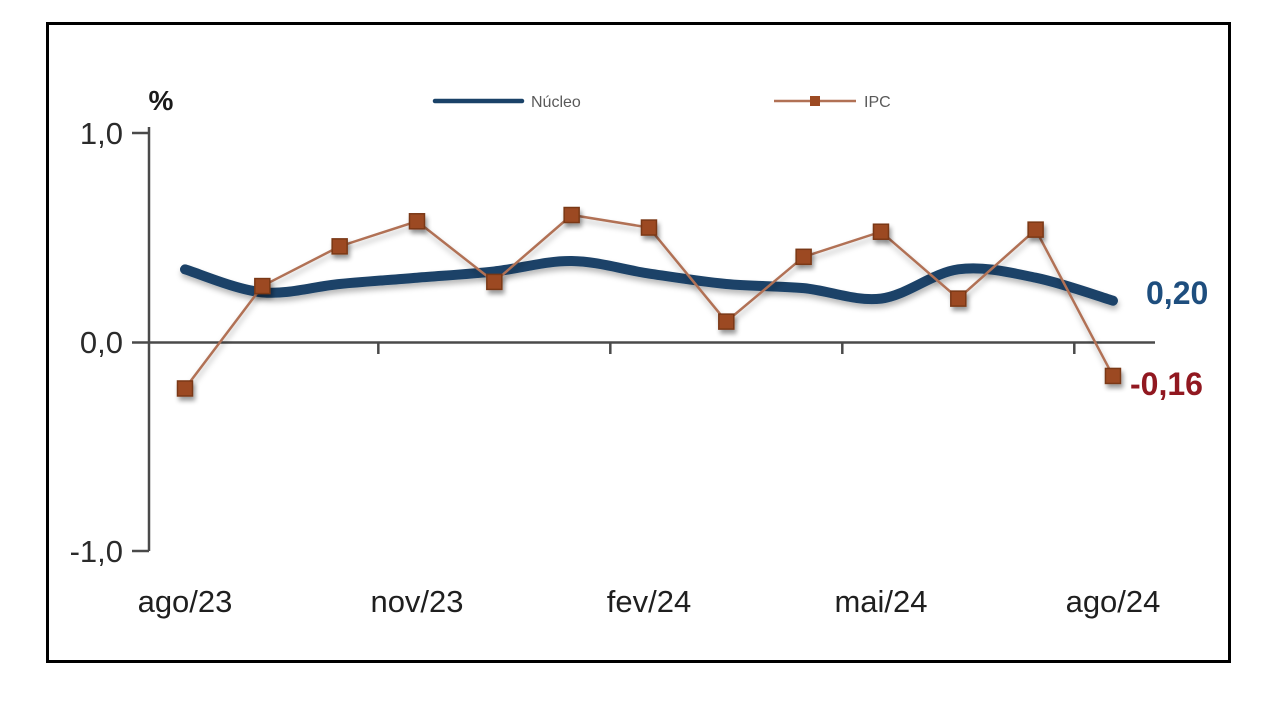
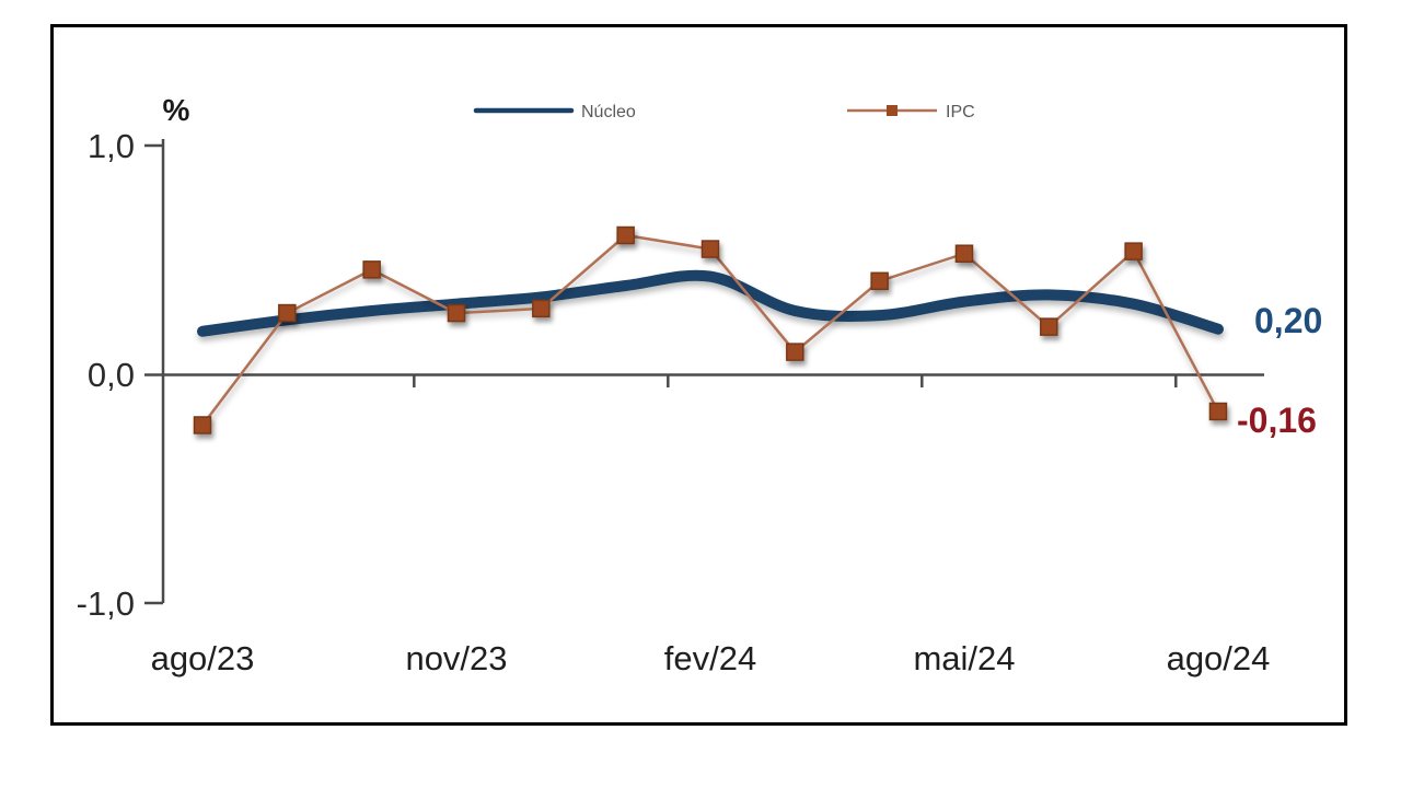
Núcleo/ago/23: 0,35 -> 0,19
IPC/nov/23: 0,58 -> 0,27
Núcleo/fev/24: 0,33 -> 0,43
Núcleo/mai/24: 0,21 -> 0,32
